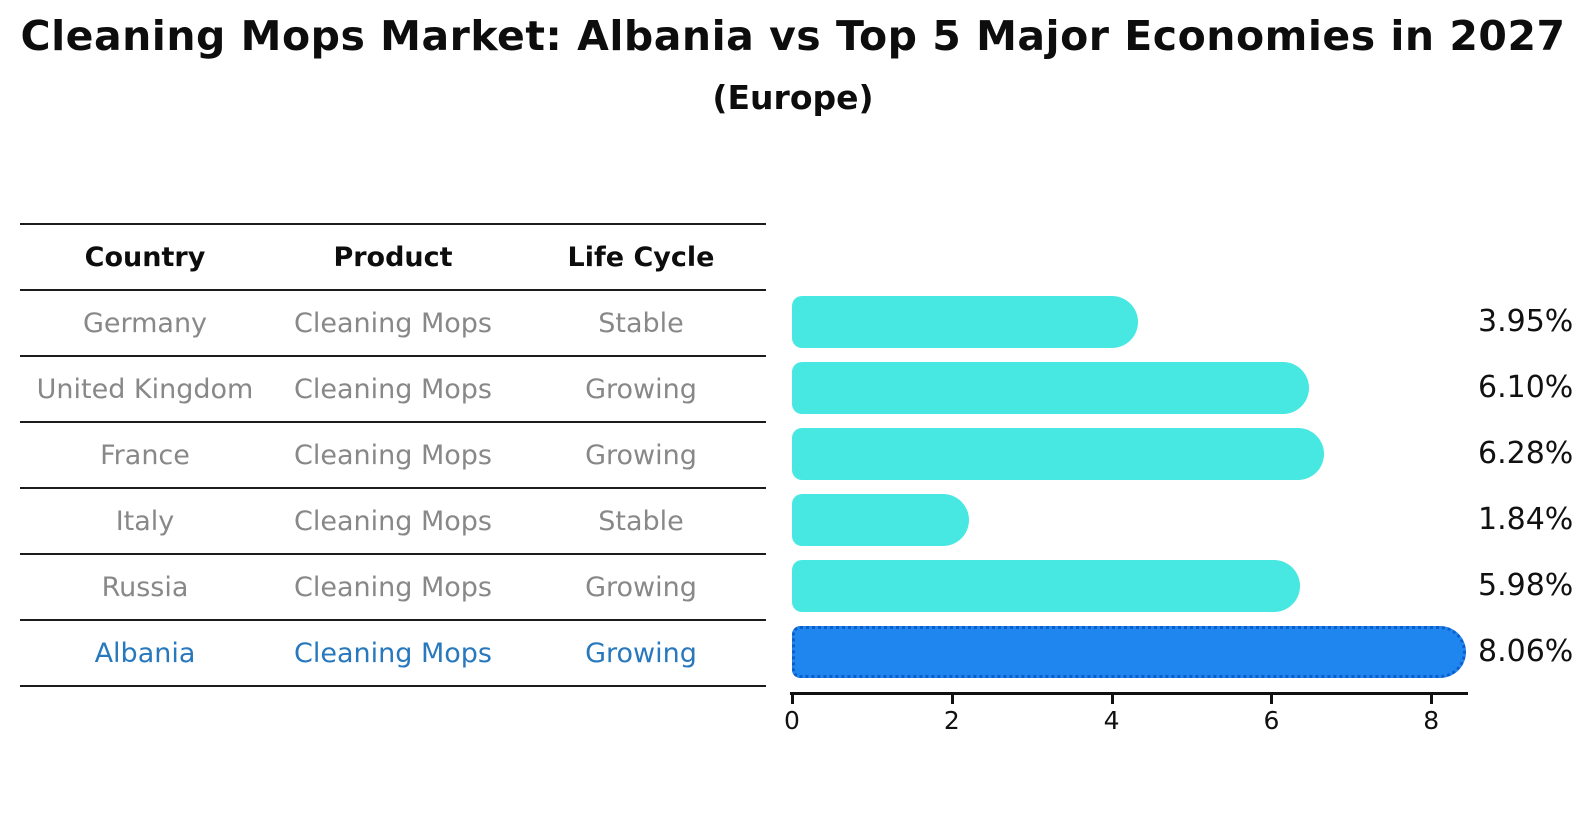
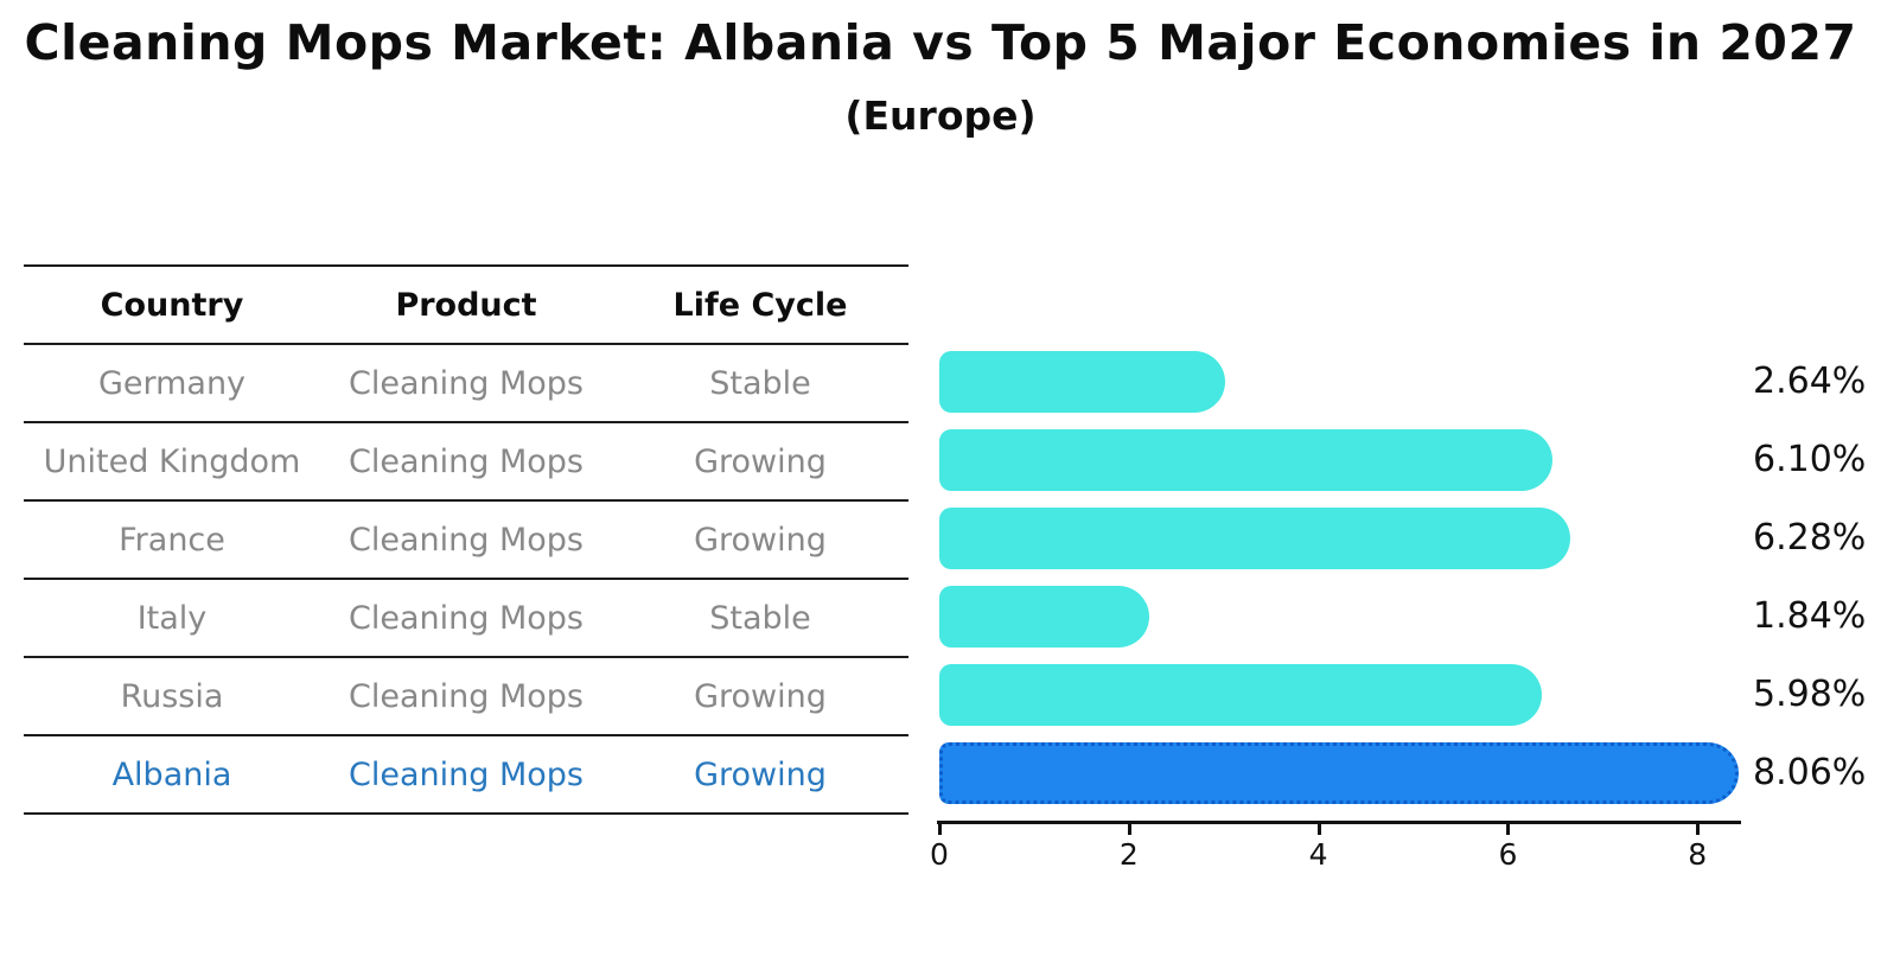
Germany: 3.95% -> 2.64%
